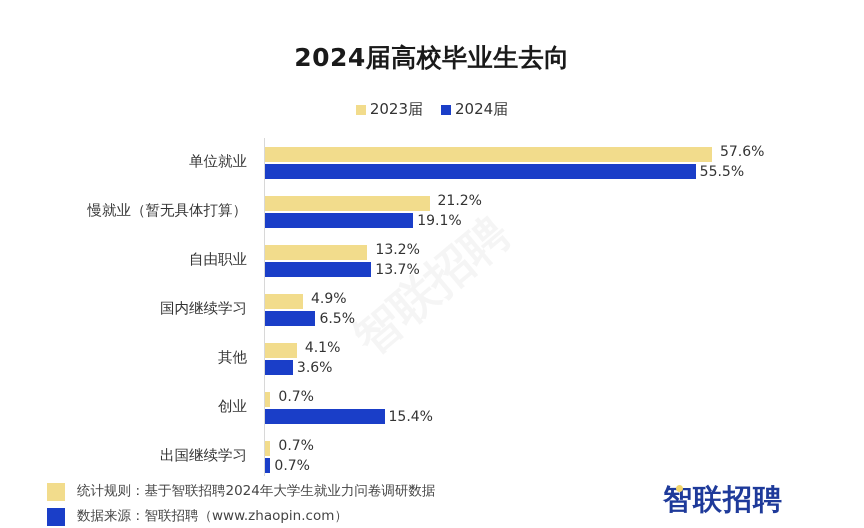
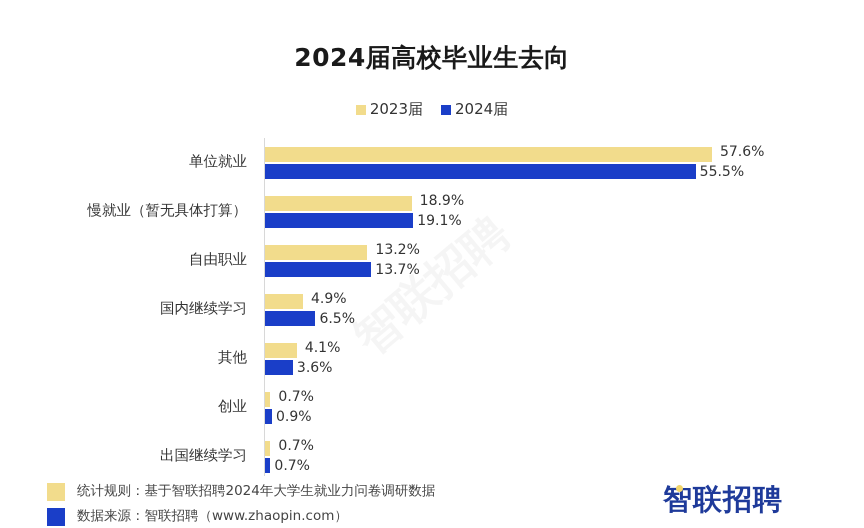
2023届/慢就业（暂无具体打算）: 21.2% -> 18.9%
2024届/创业: 15.4% -> 0.9%
